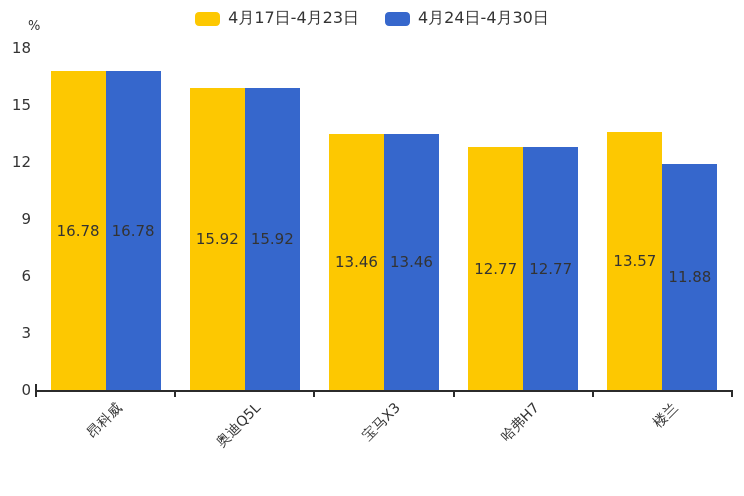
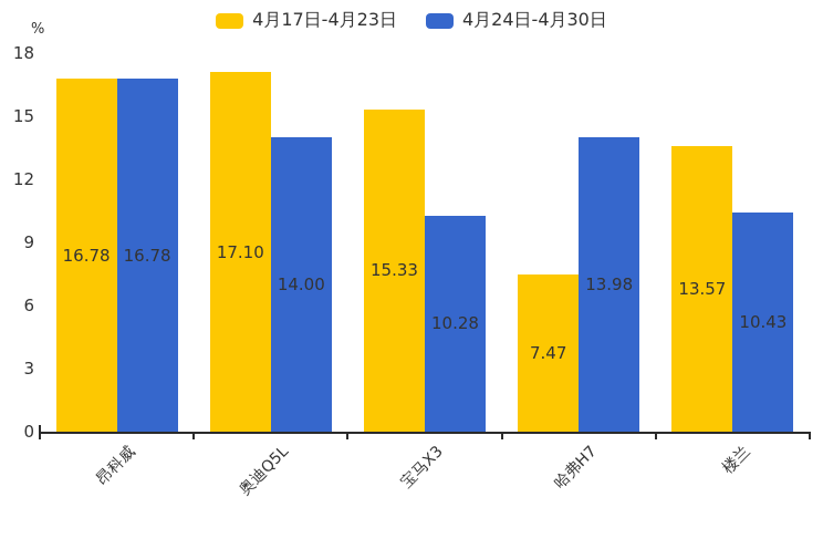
4月17日-4月23日/奥迪Q5L: 15.92 -> 17.10
4月24日-4月30日/奥迪Q5L: 15.92 -> 14.00
4月17日-4月23日/宝马X3: 13.46 -> 15.33
4月24日-4月30日/宝马X3: 13.46 -> 10.28
4月17日-4月23日/哈弗H7: 12.77 -> 7.47
4月24日-4月30日/哈弗H7: 12.77 -> 13.98
4月24日-4月30日/楼兰: 11.88 -> 10.43
